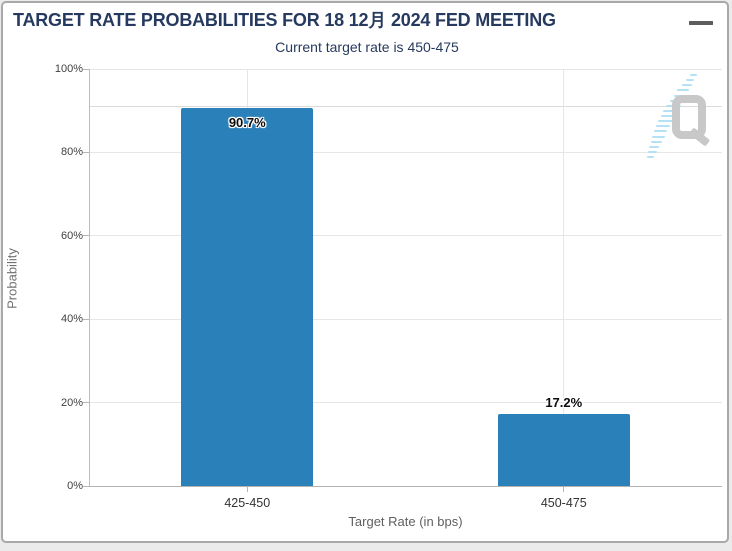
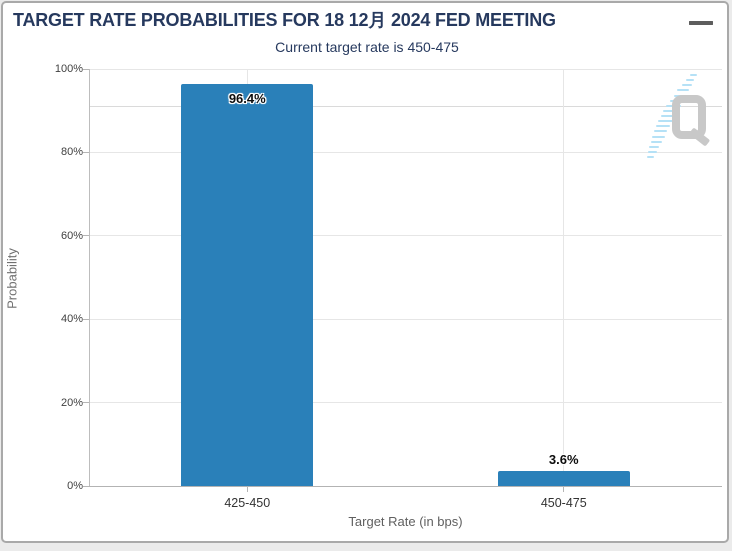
425-450: 90.7% -> 96.4%
450-475: 17.2% -> 3.6%
